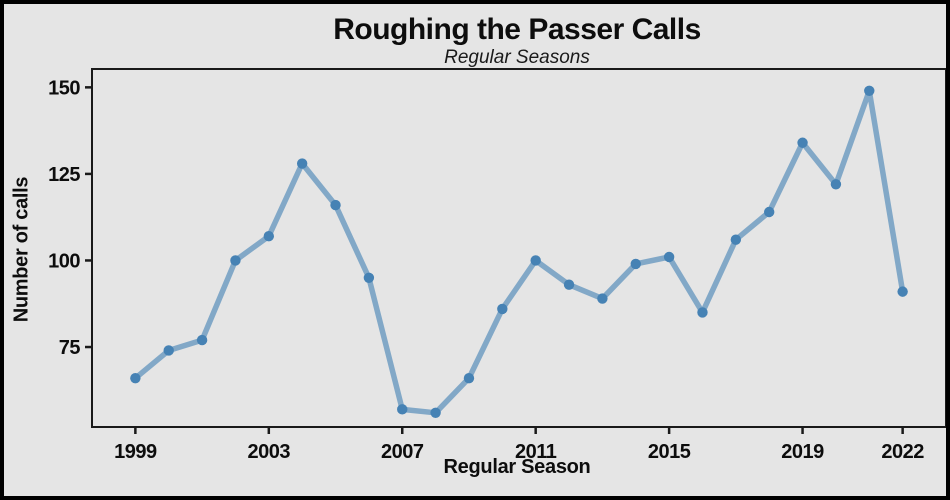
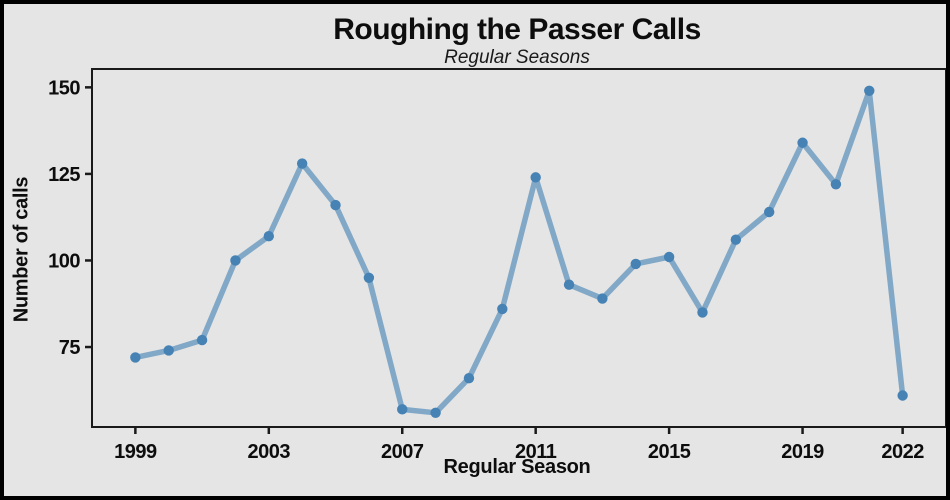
1999: 66 -> 72
2011: 100 -> 124
2022: 91 -> 61
